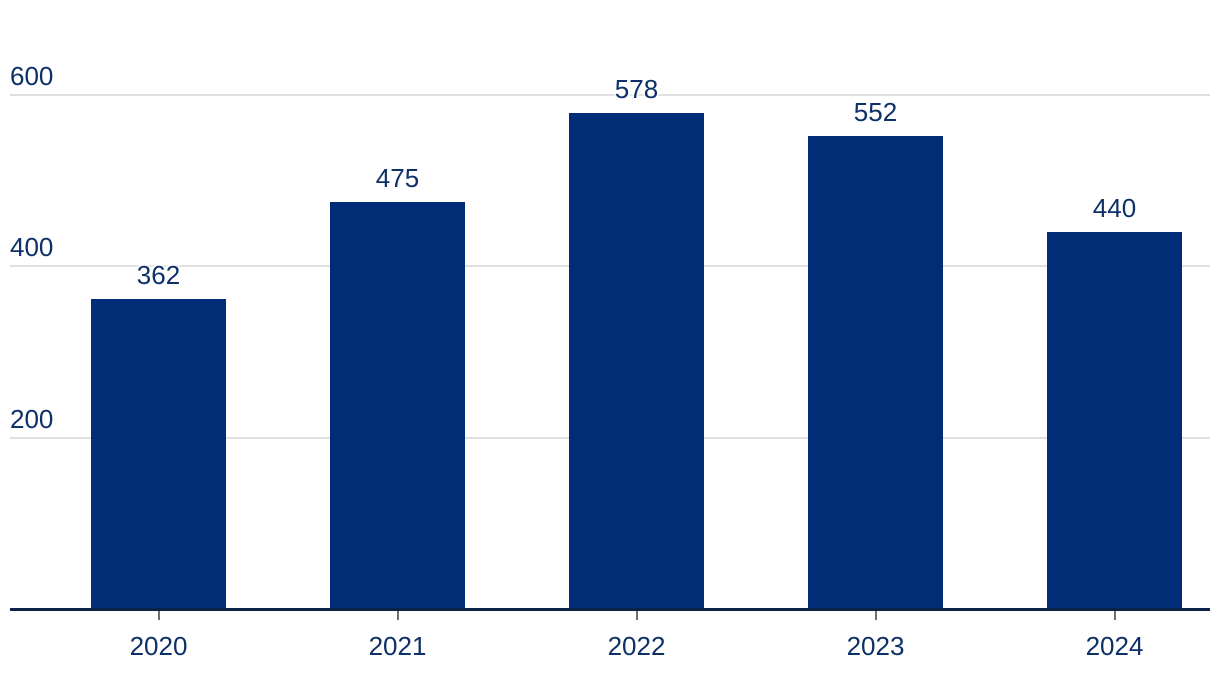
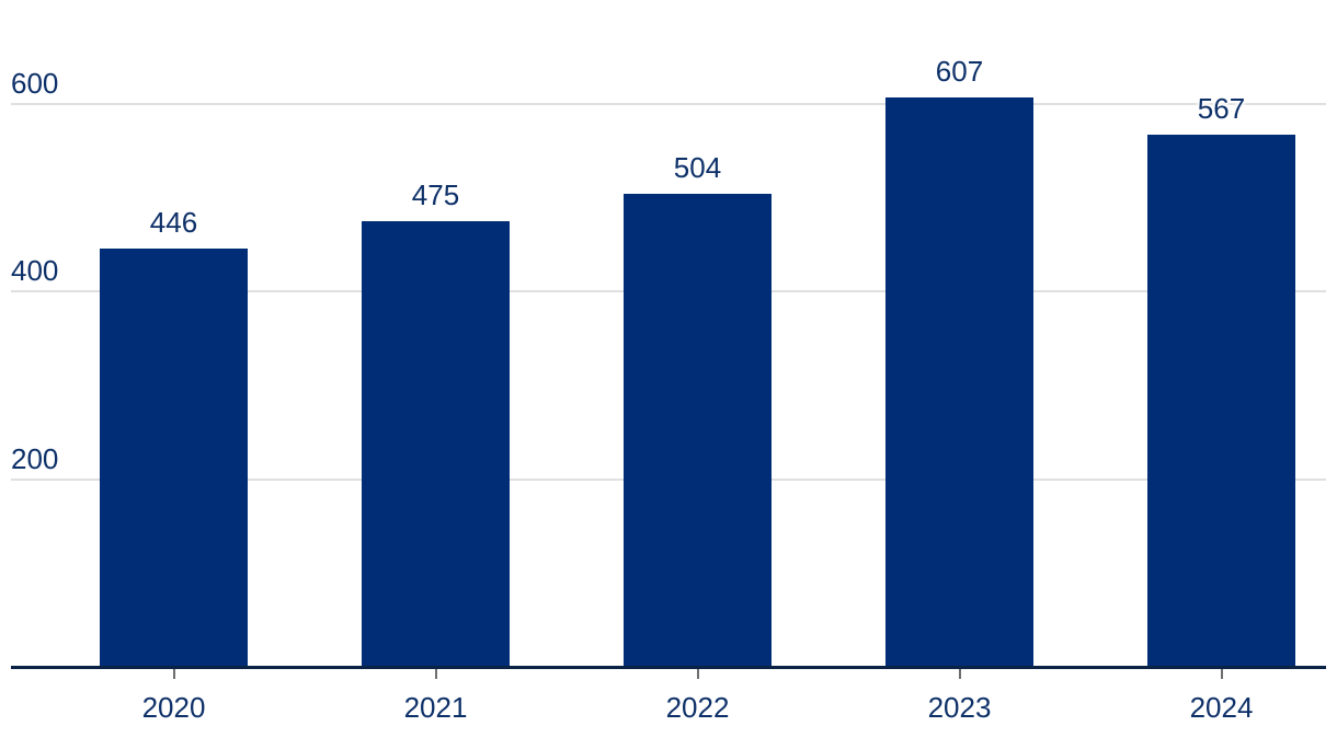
2020: 362 -> 446
2022: 578 -> 504
2023: 552 -> 607
2024: 440 -> 567
